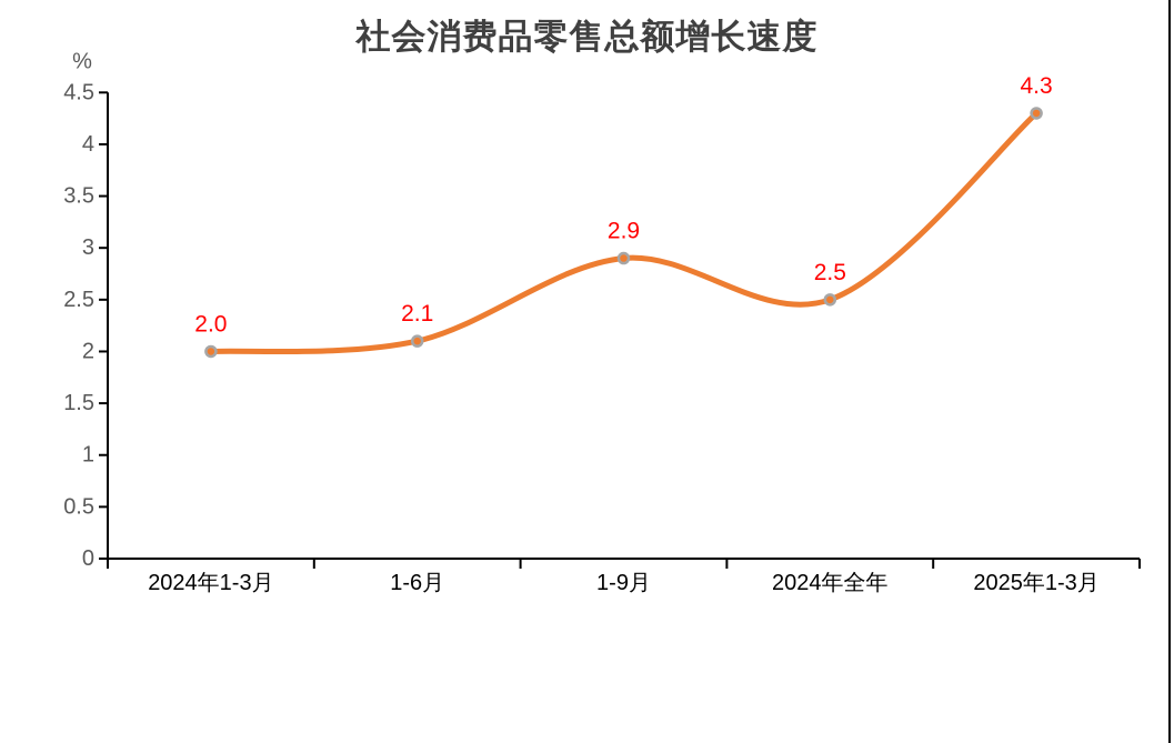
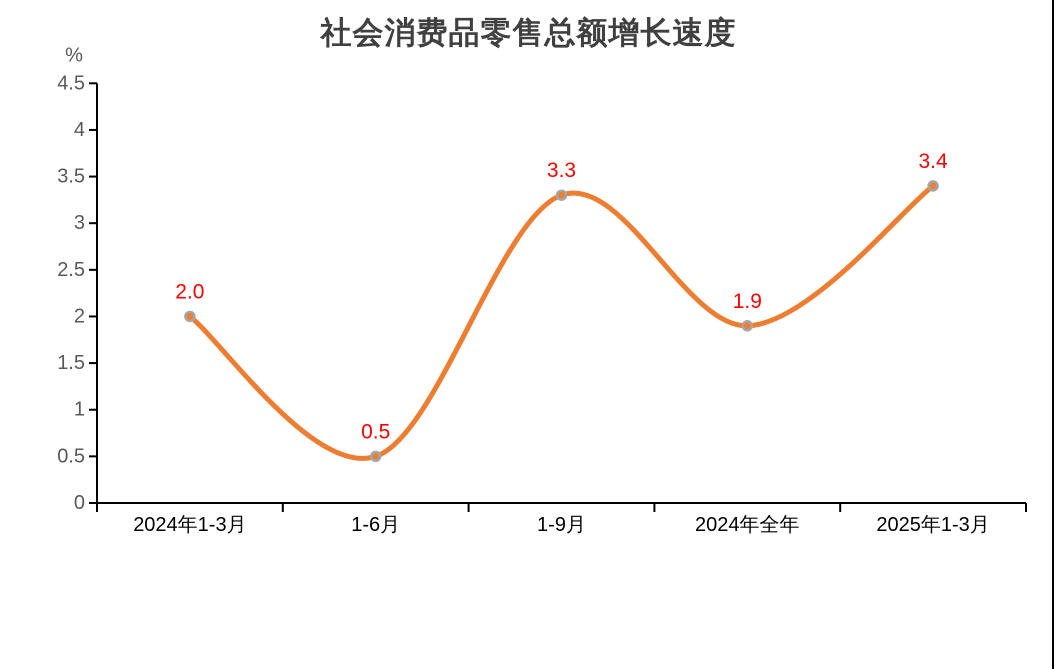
1-6月: 2.1 -> 0.5
1-9月: 2.9 -> 3.3
2024年全年: 2.5 -> 1.9
2025年1-3月: 4.3 -> 3.4
